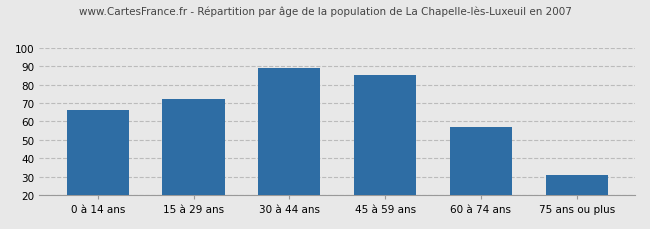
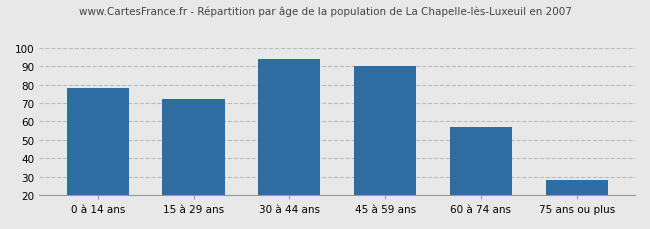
0 à 14 ans: 66 -> 78
30 à 44 ans: 89 -> 94
45 à 59 ans: 85 -> 90
75 ans ou plus: 31 -> 28
